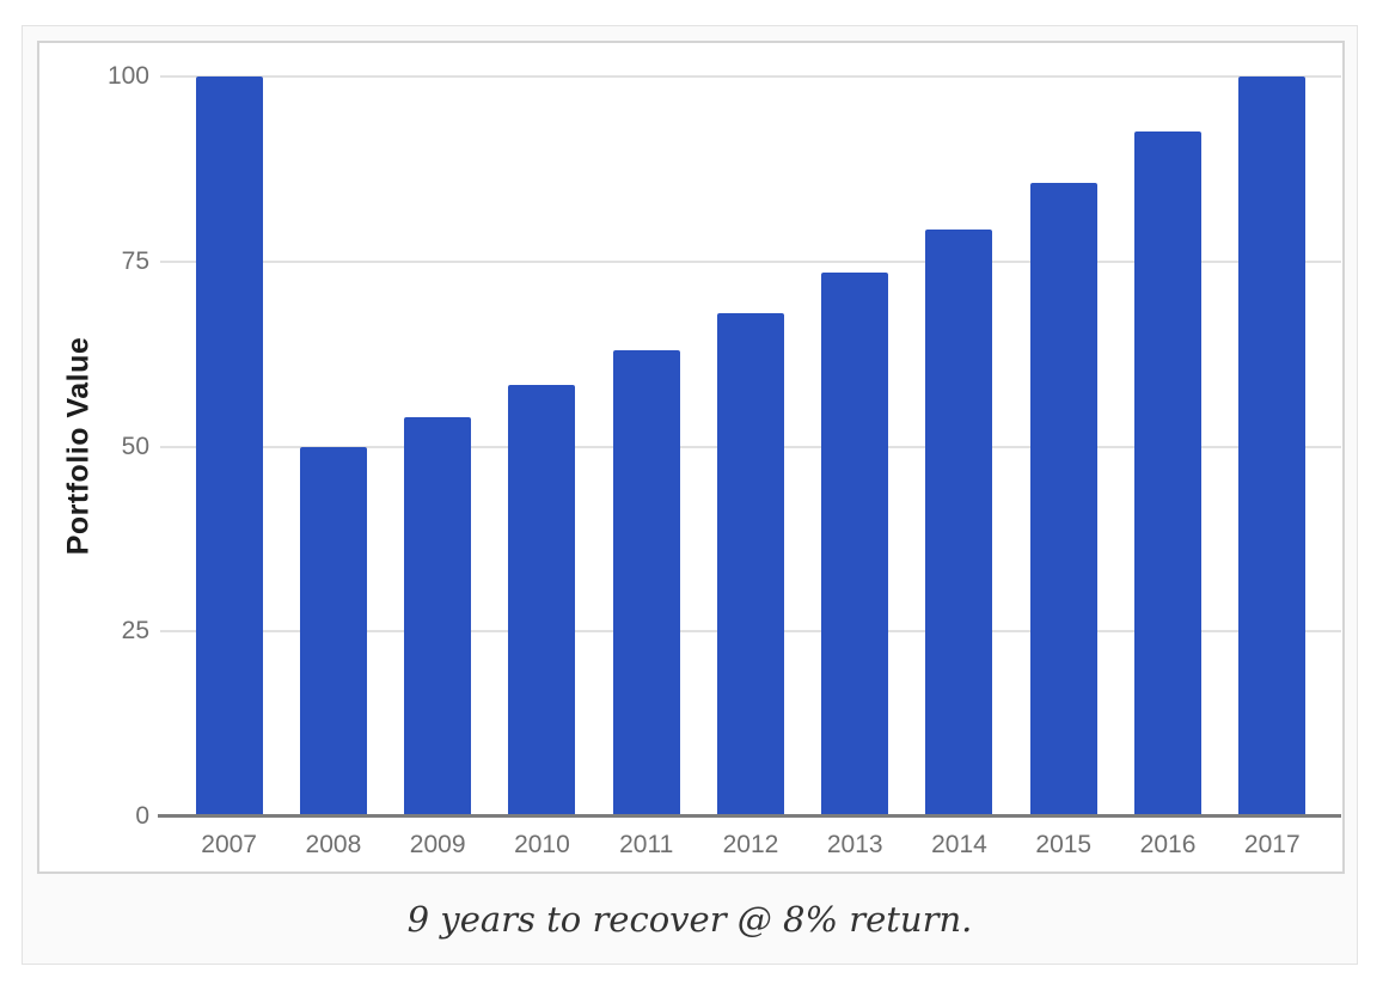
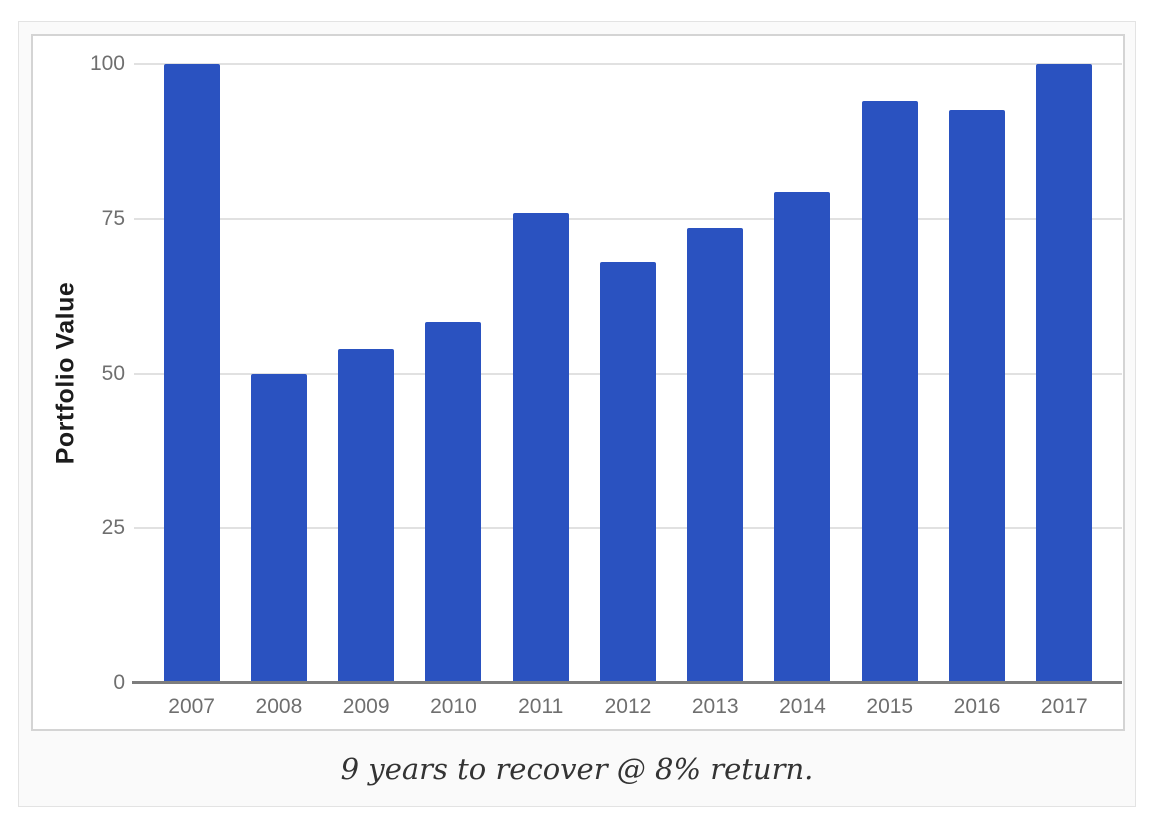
2011: 63 -> 76
2015: 86 -> 94
